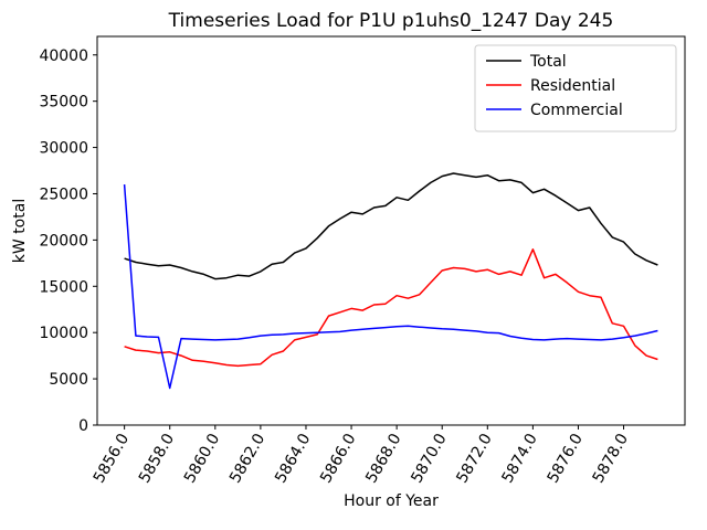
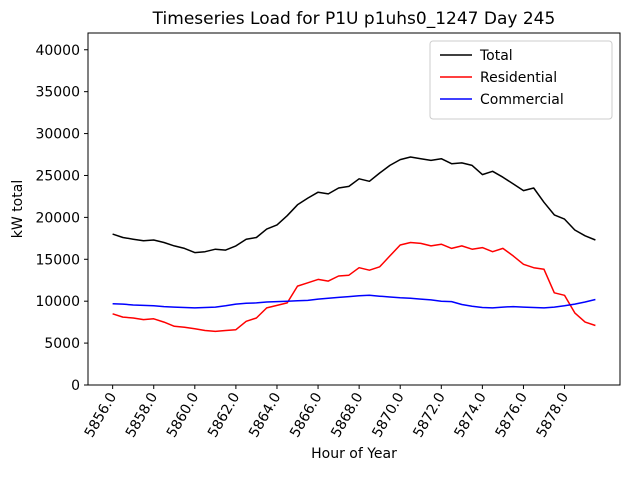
Commercial/5856.0: 26000 -> 10000
Commercial/5858.0: 4000 -> 9000
Residential/5874.0: 19000 -> 16000
